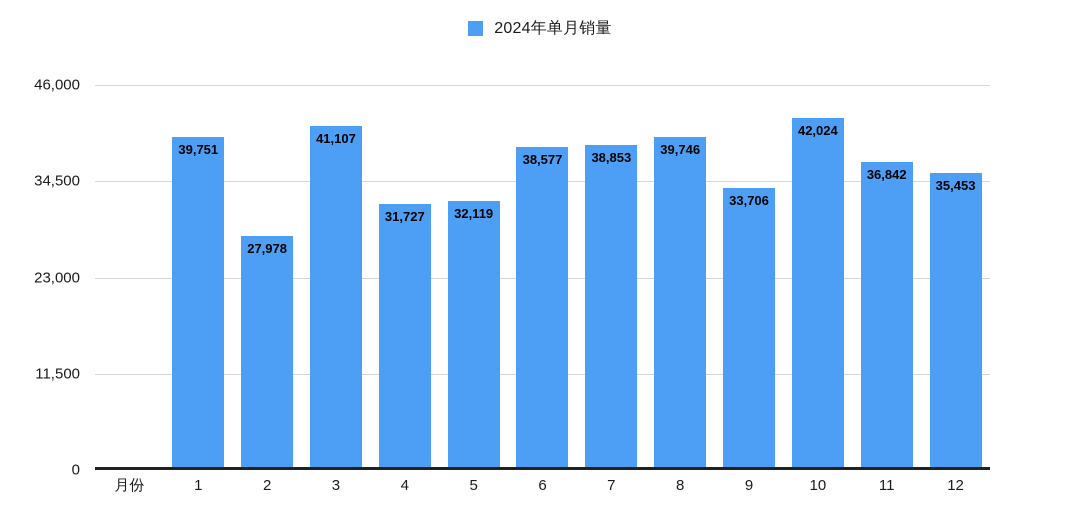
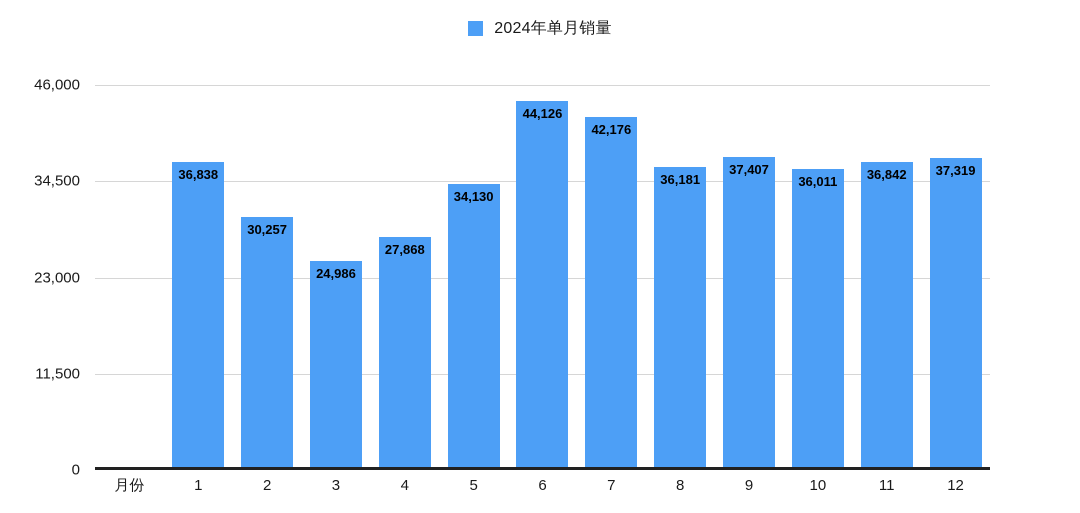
1: 39,751 -> 36,838
2: 27,978 -> 30,257
3: 41,107 -> 24,986
4: 31,727 -> 27,868
5: 32,119 -> 34,130
6: 38,577 -> 44,126
7: 38,853 -> 42,176
8: 39,746 -> 36,181
9: 33,706 -> 37,407
10: 42,024 -> 36,011
12: 35,453 -> 37,319
